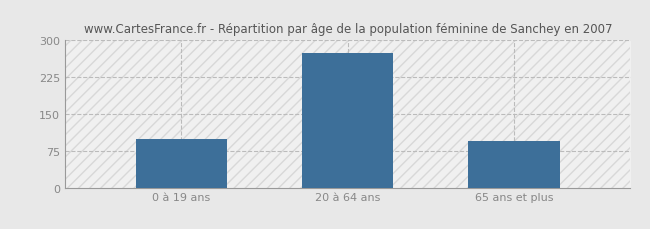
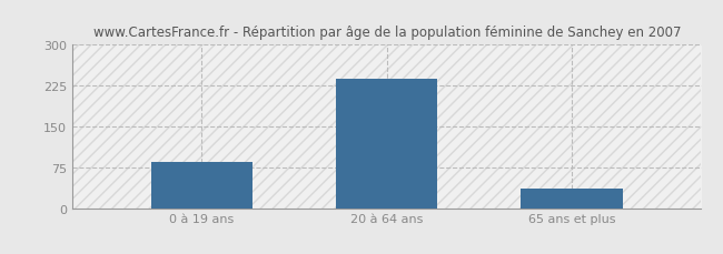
0 à 19 ans: 100 -> 85
20 à 64 ans: 275 -> 237
65 ans et plus: 95 -> 35
